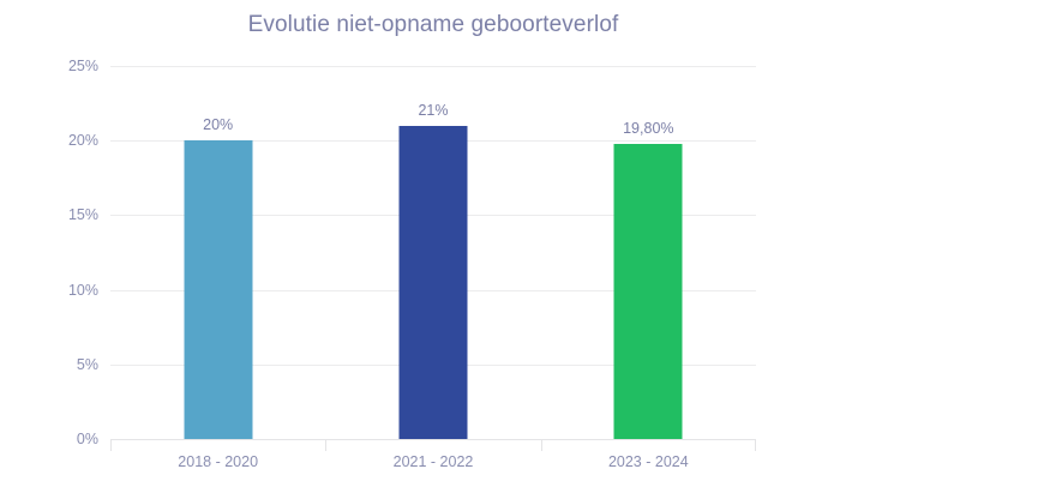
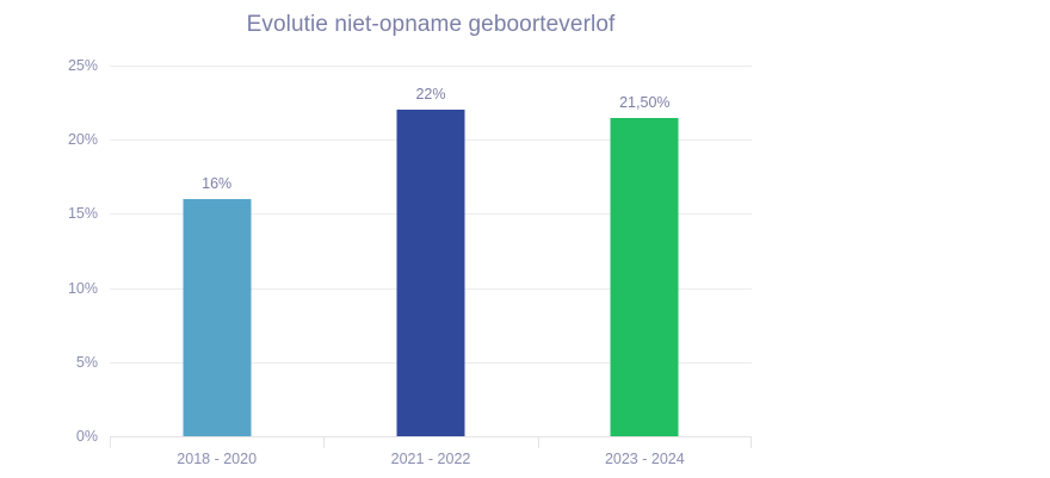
2018 - 2020: 20% -> 16%
2021 - 2022: 21% -> 22%
2023 - 2024: 19,80% -> 21,50%
